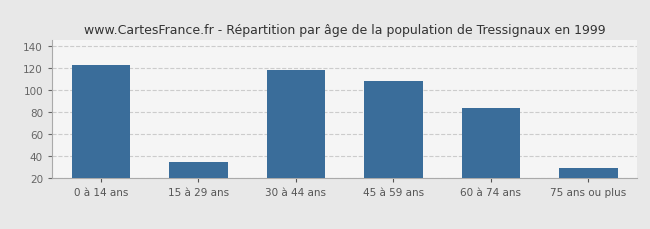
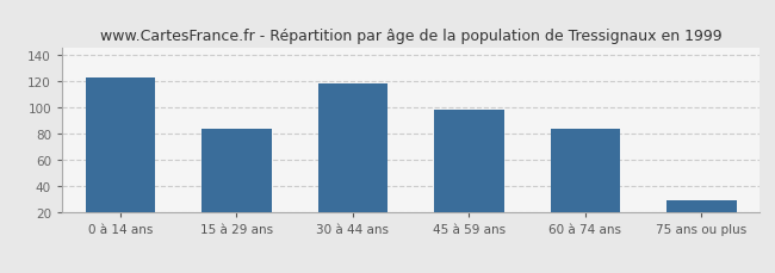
15 à 29 ans: 35 -> 84
45 à 59 ans: 108 -> 98
